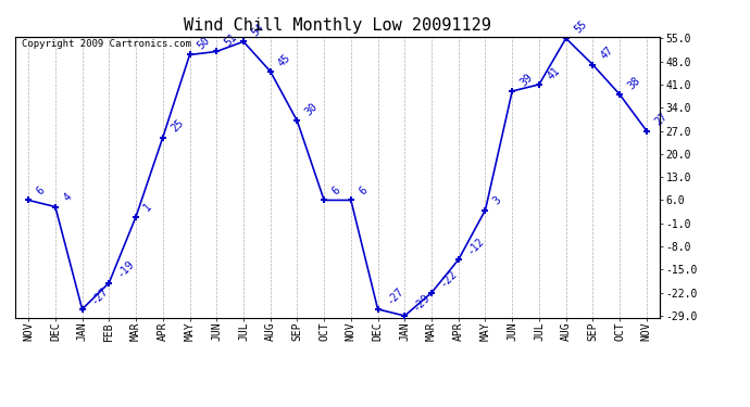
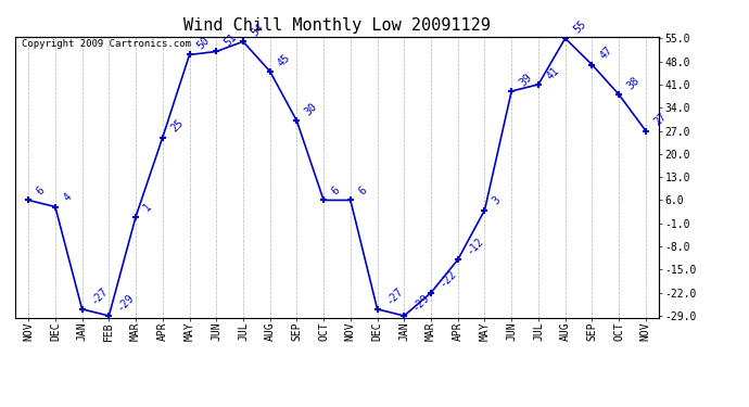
FEB: -19 -> -29
